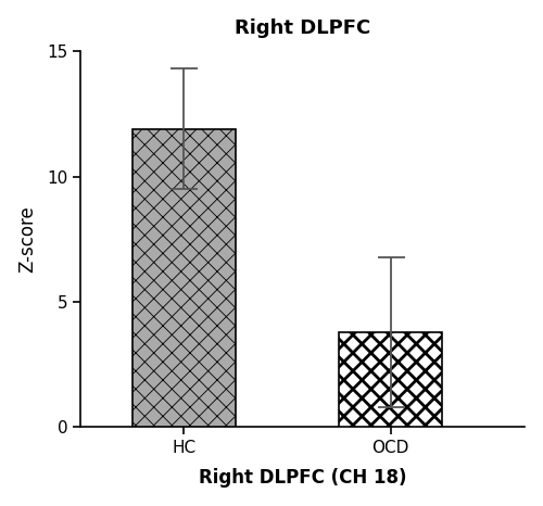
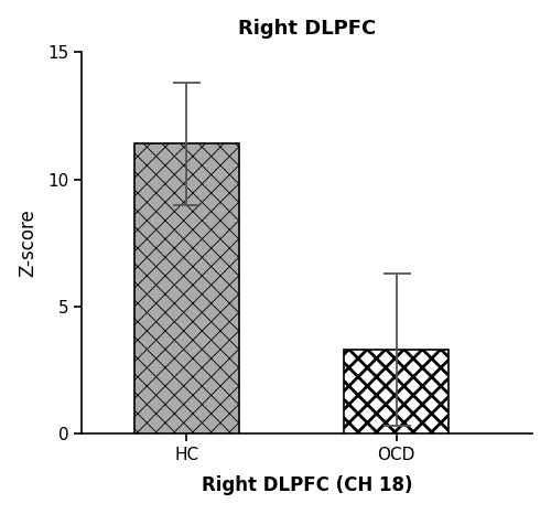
HC: 11.9 -> 11.4
OCD: 3.8 -> 3.3
